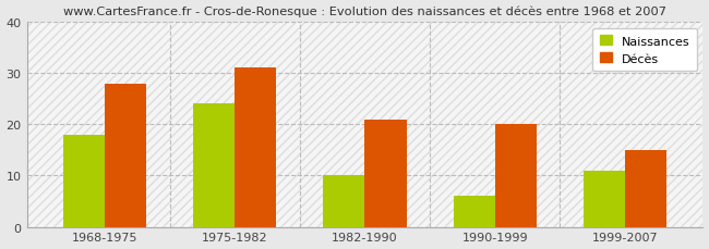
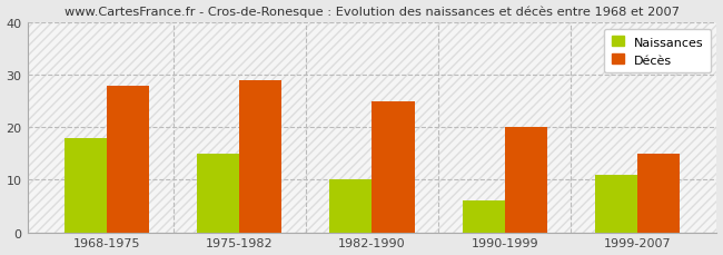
Naissances/1975-1982: 24 -> 15
Décès/1975-1982: 31 -> 29
Décès/1982-1990: 21 -> 25
